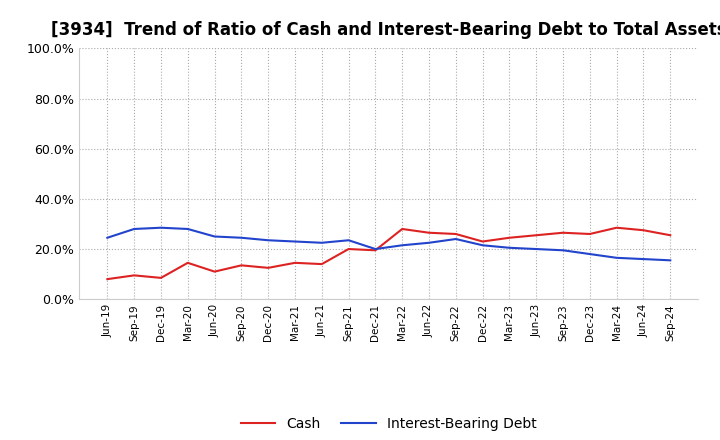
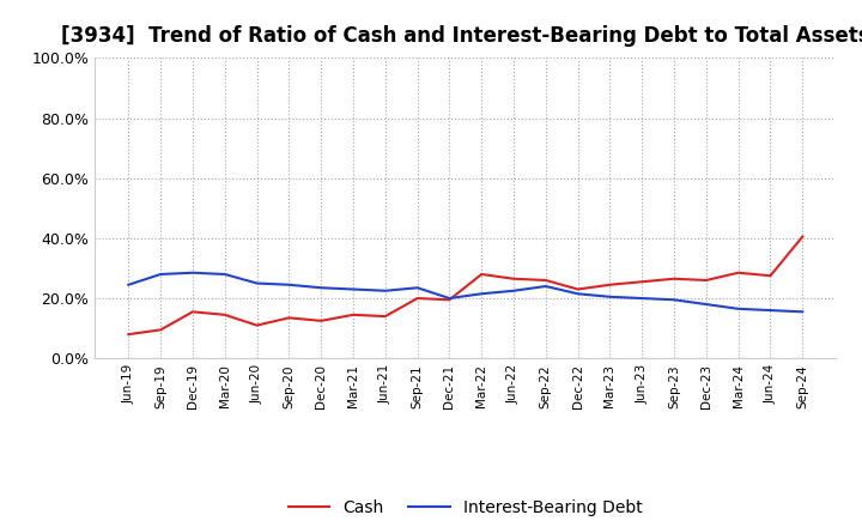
Cash/Dec-19: 8.5% -> 15.5%
Cash/Sep-24: 25.5% -> 40.5%
